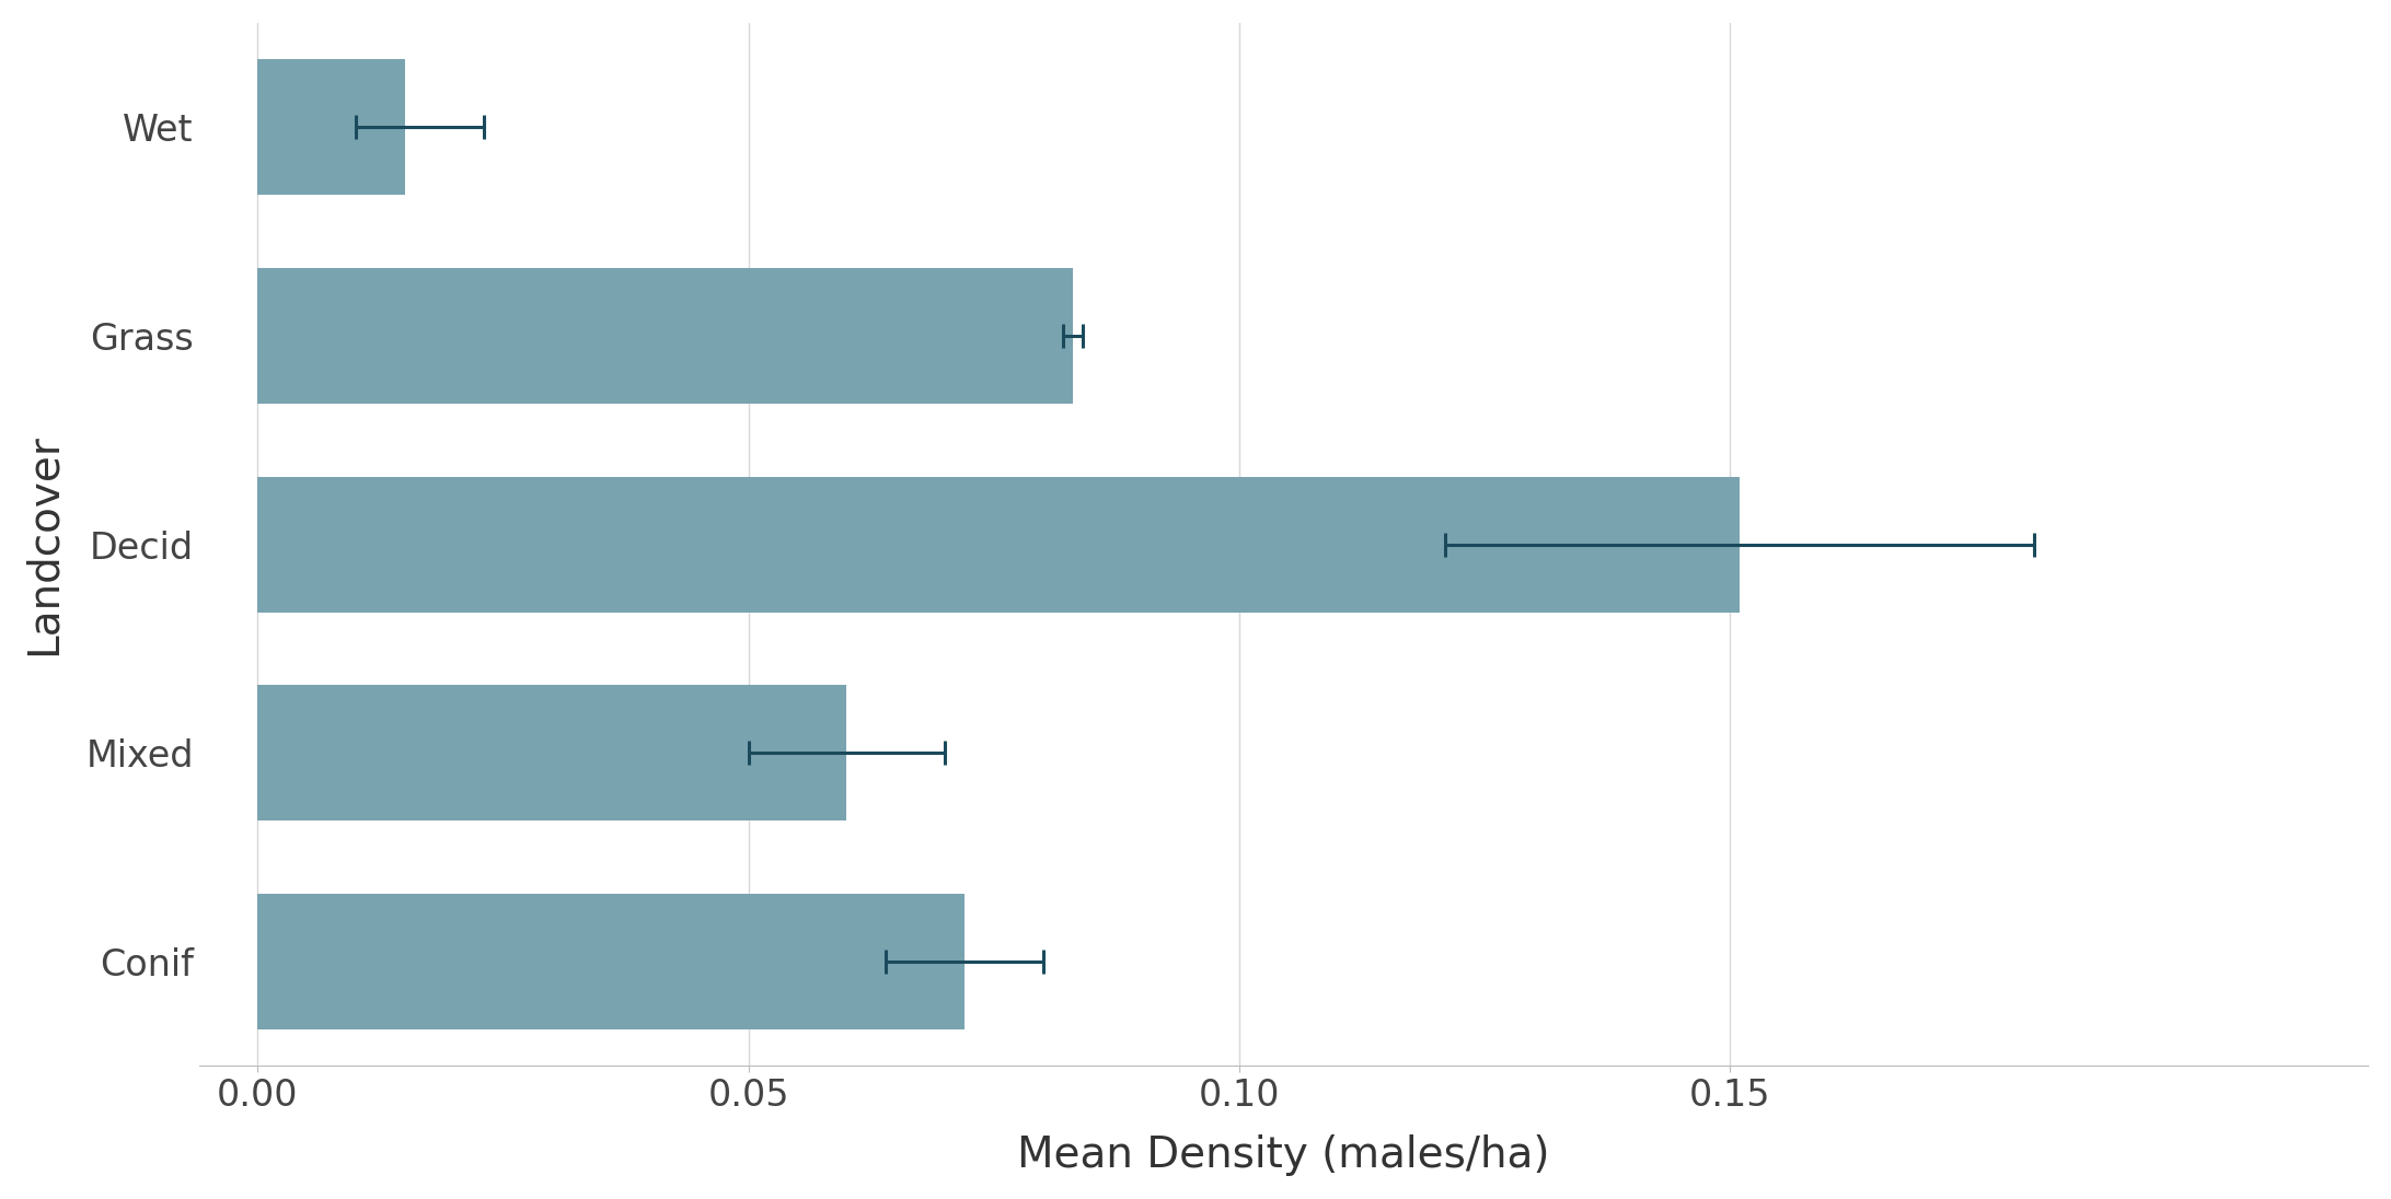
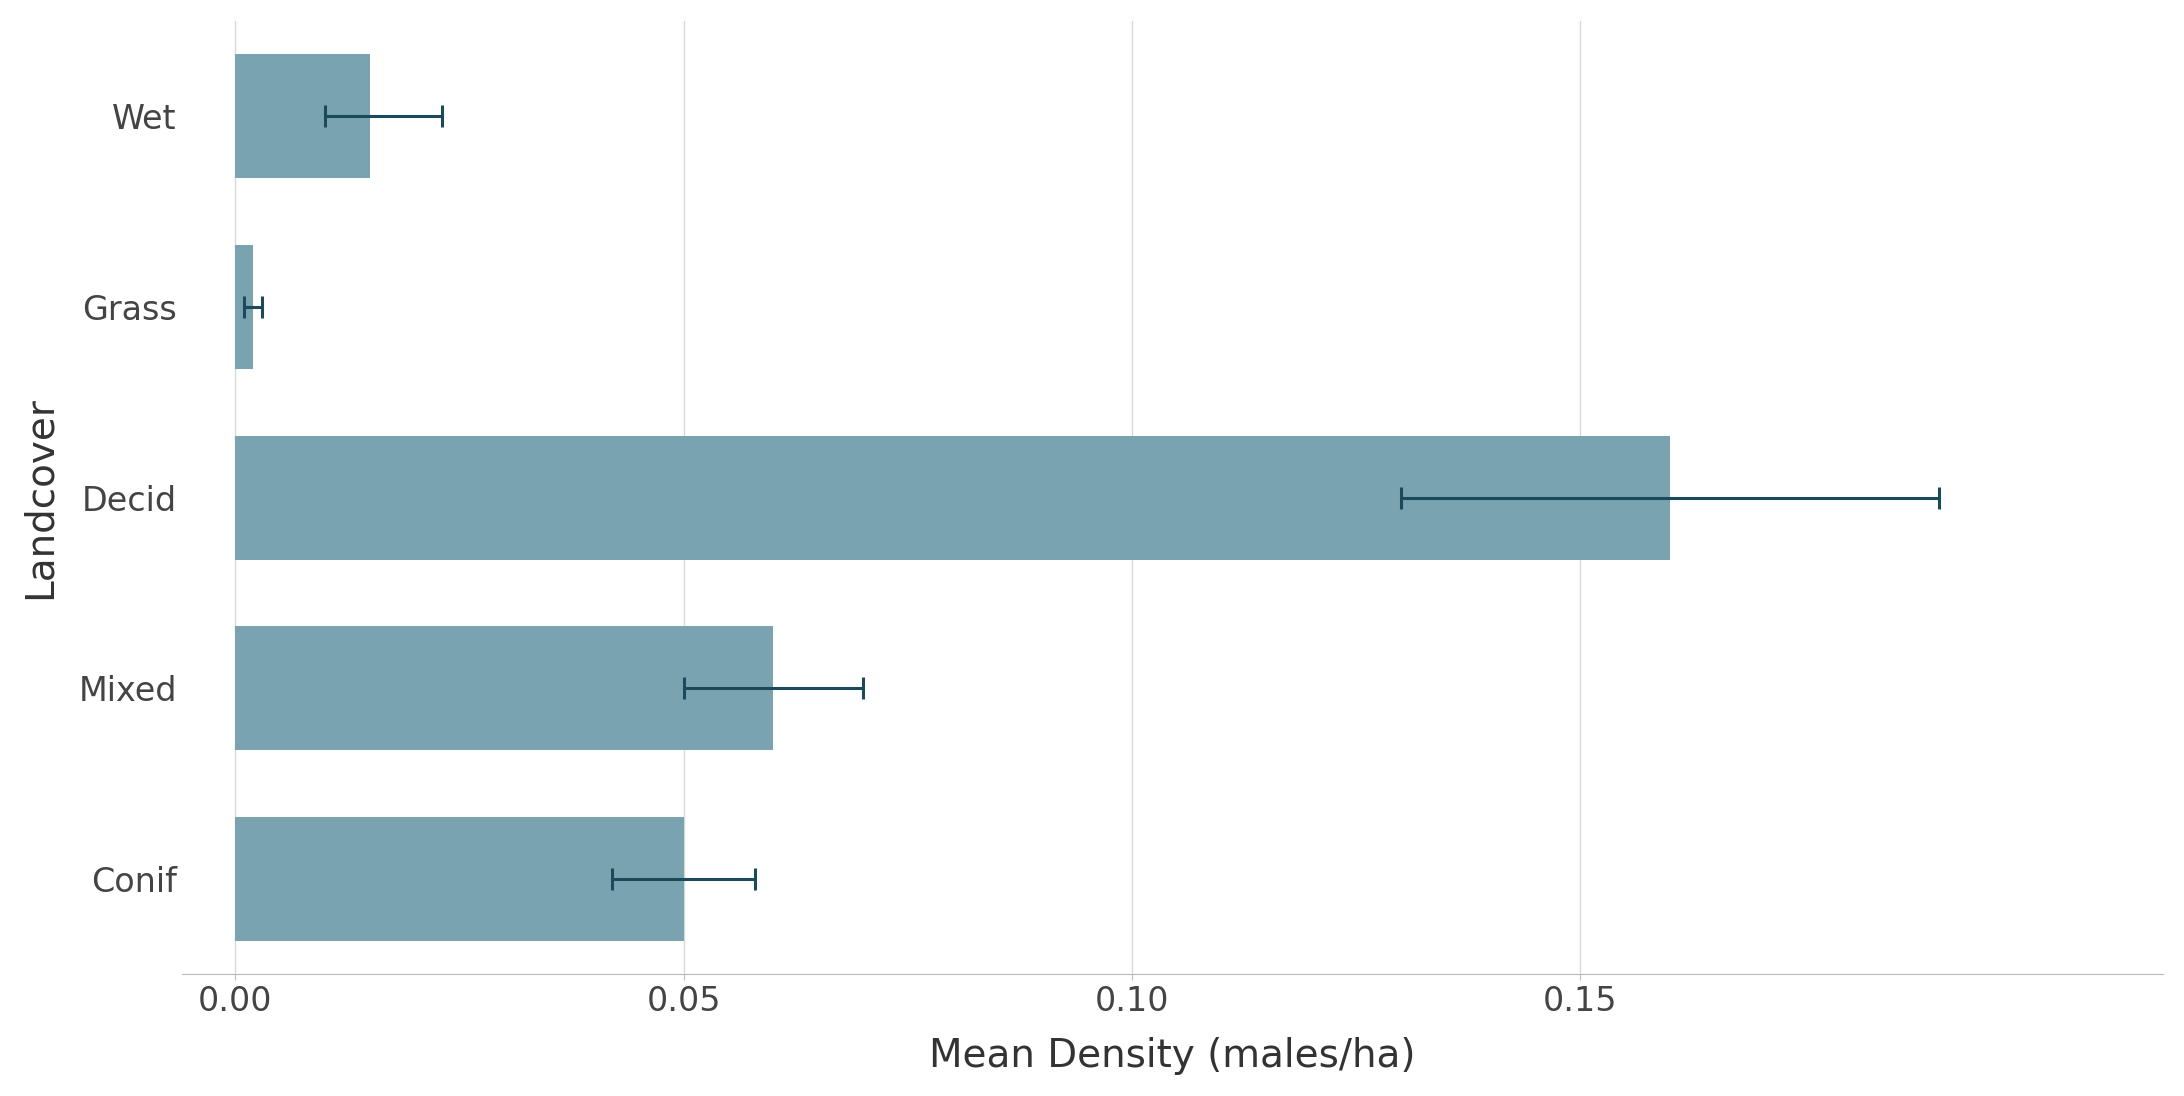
Grass: 0.083 -> 0.002
Decid: 0.151 -> 0.160
Conif: 0.072 -> 0.050
